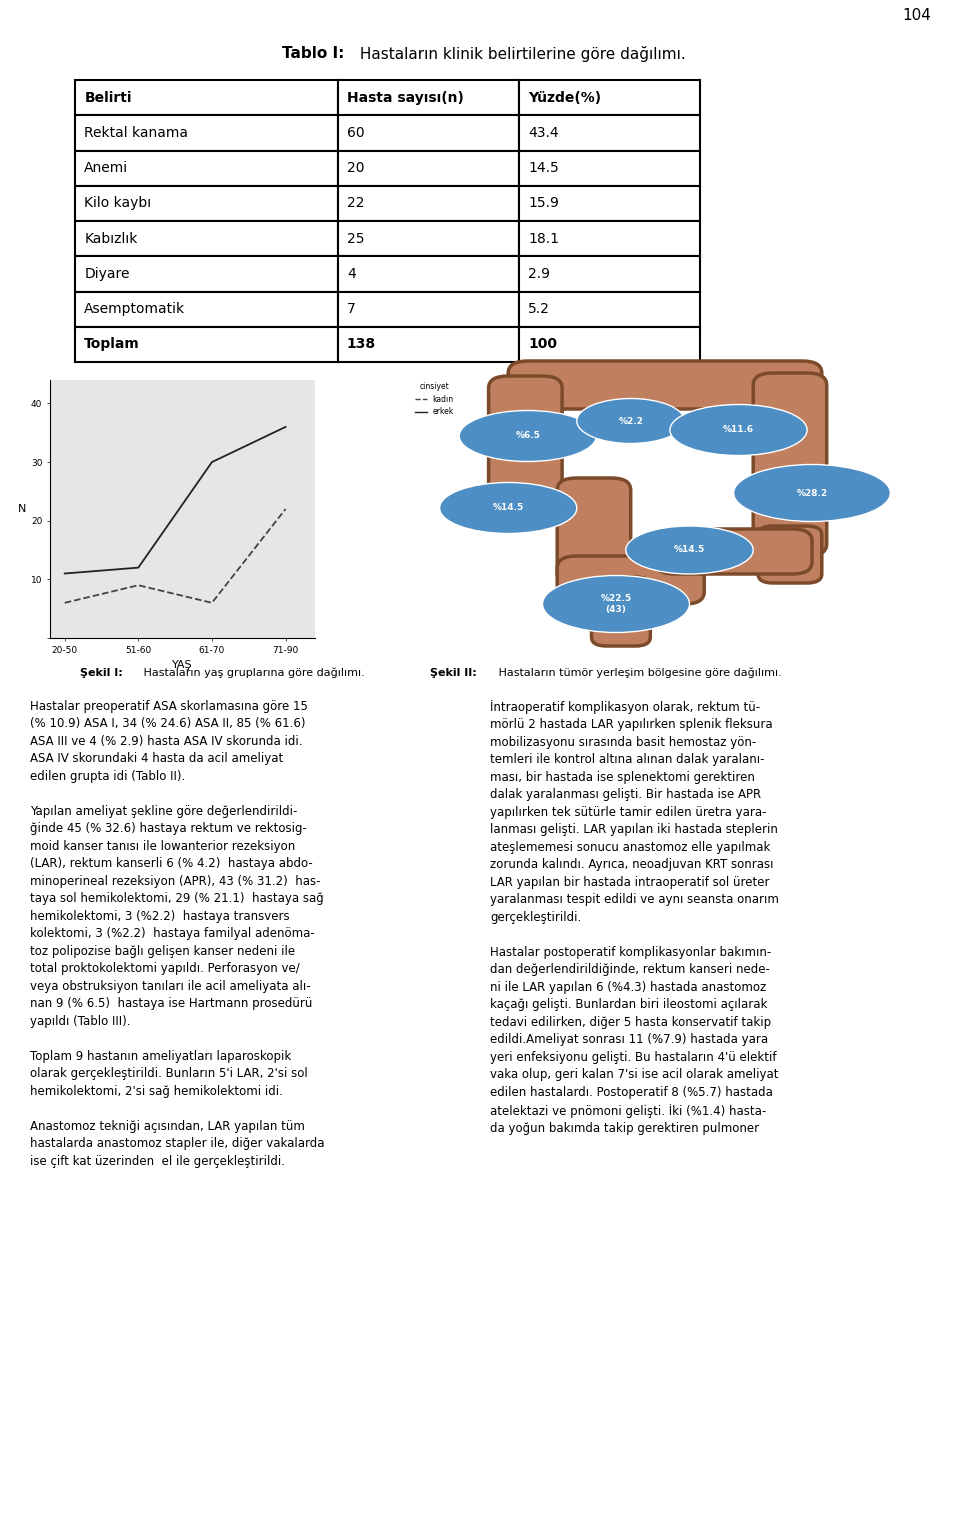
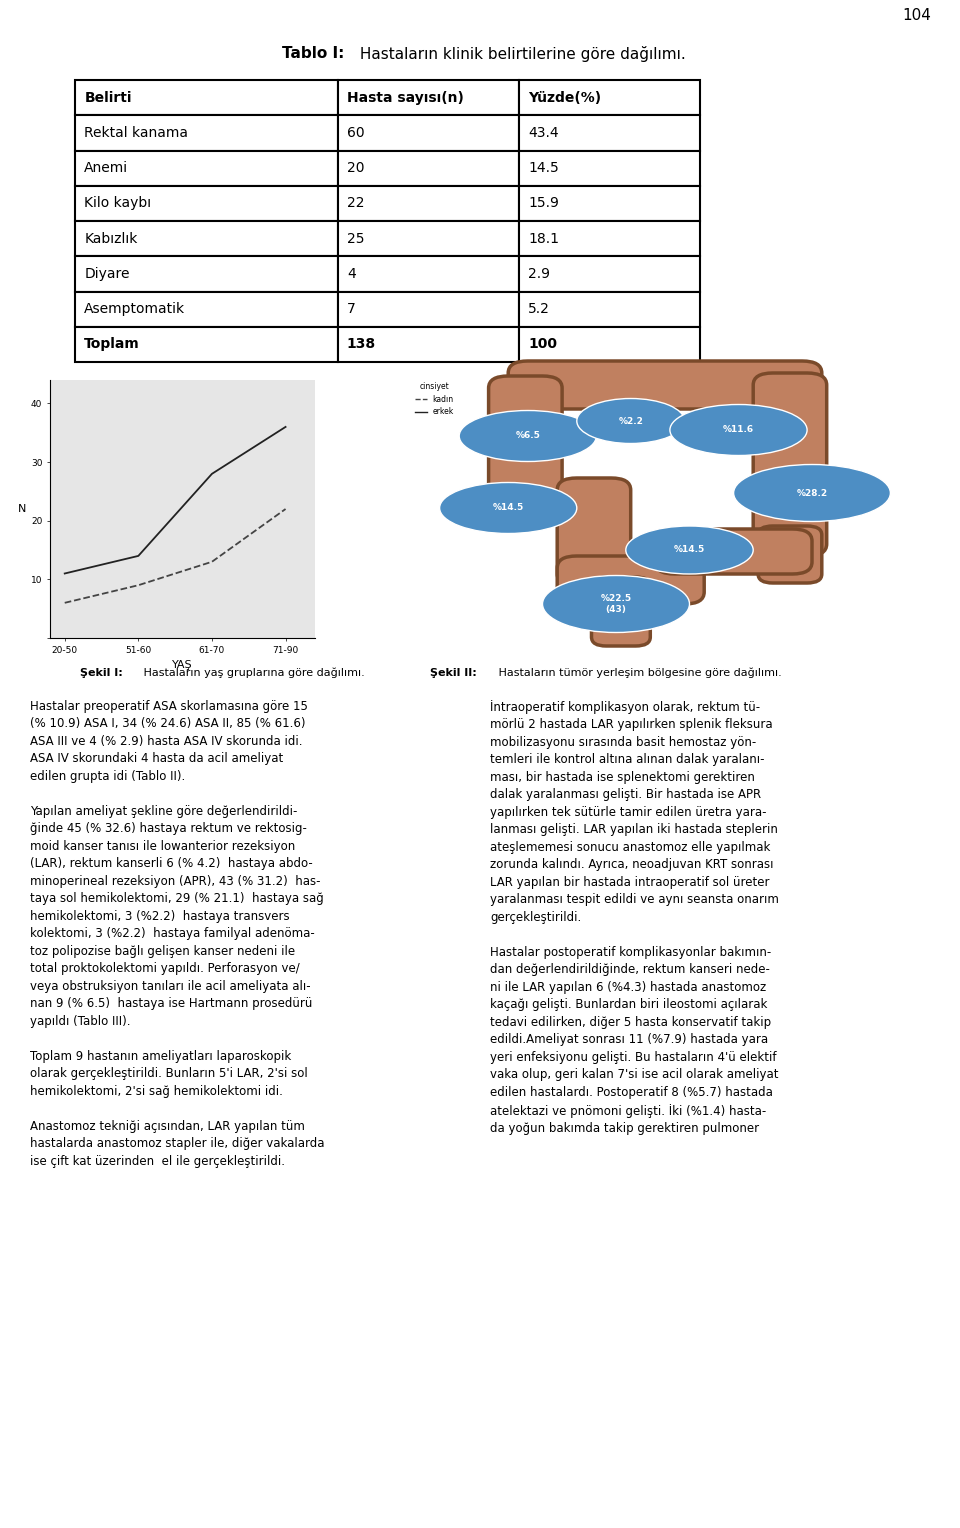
erkek/51-60: 12 -> 14
kadın/61-70: 6 -> 13
erkek/61-70: 30 -> 28
